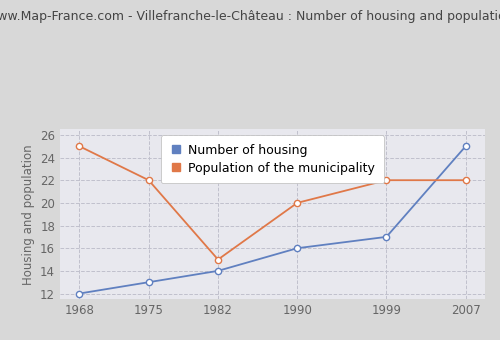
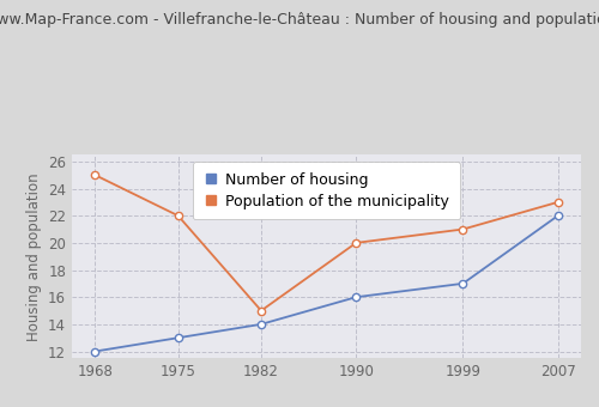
Population of the municipality/1999: 22 -> 21
Number of housing/2007: 25 -> 22
Population of the municipality/2007: 22 -> 23
